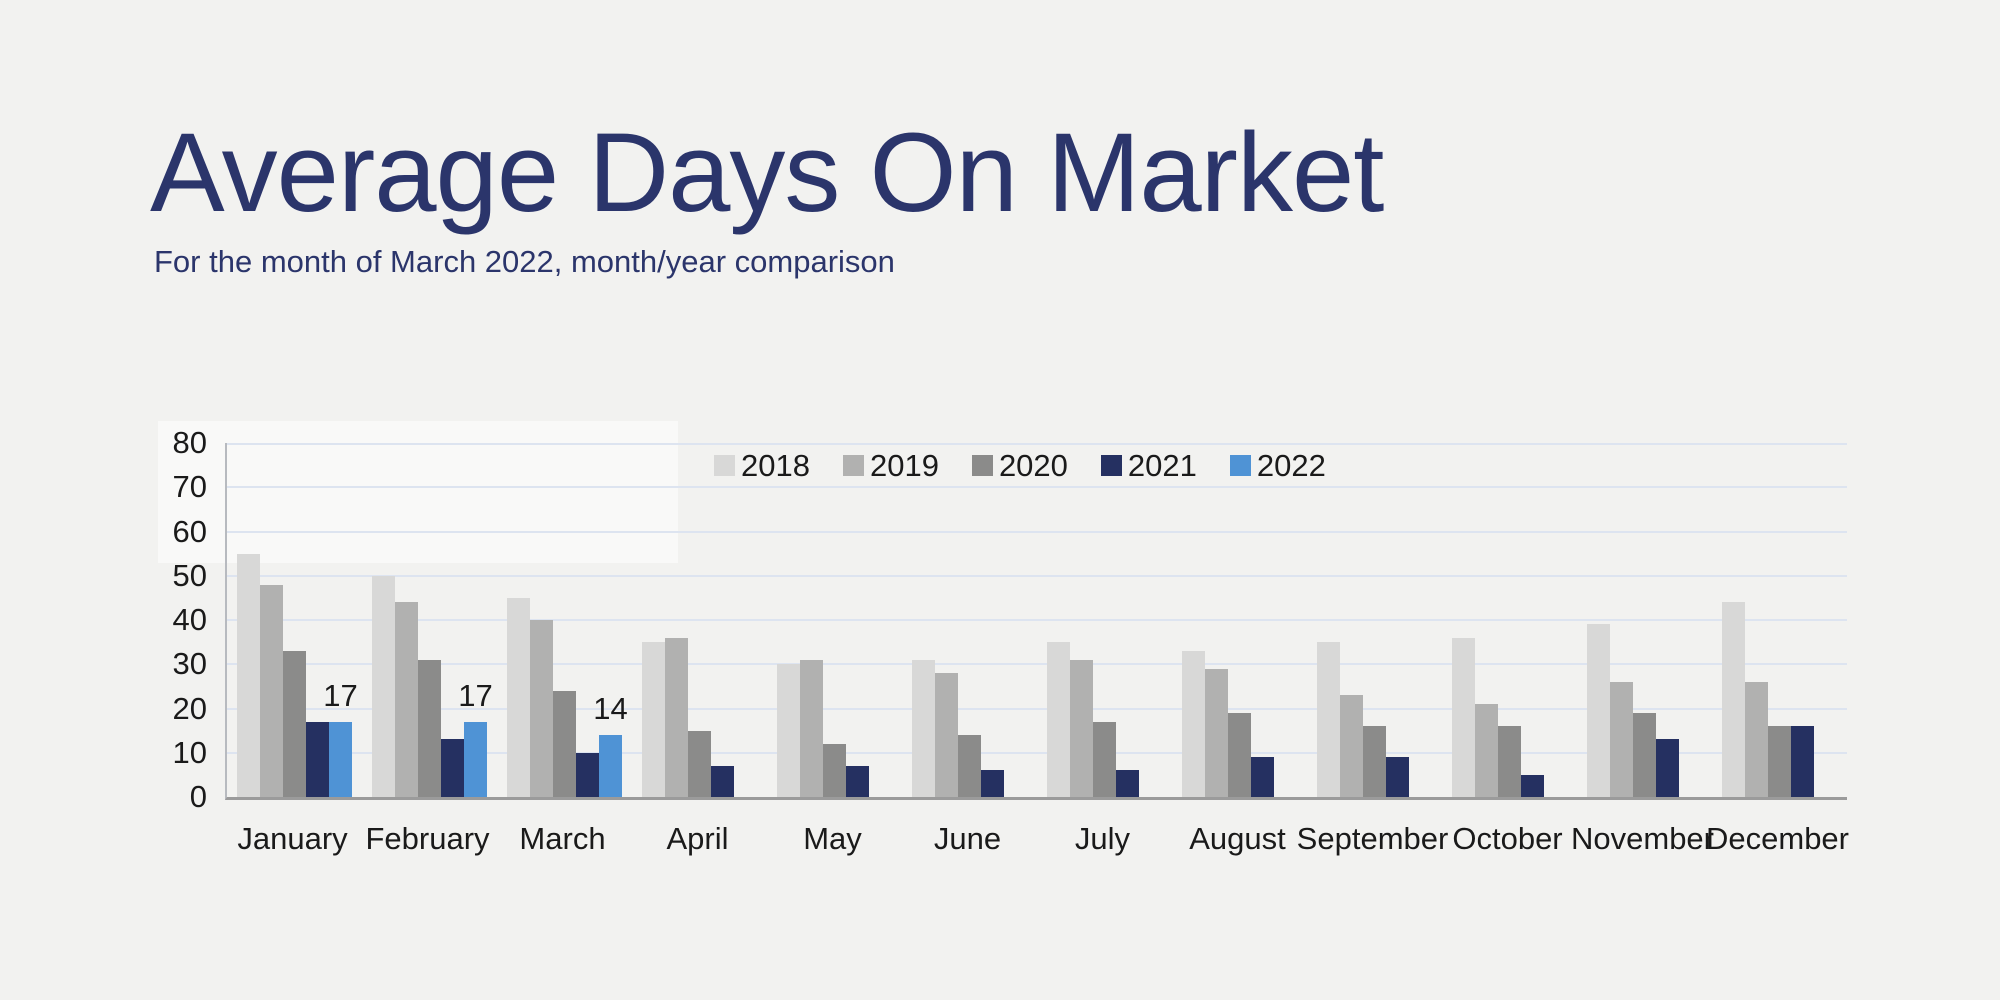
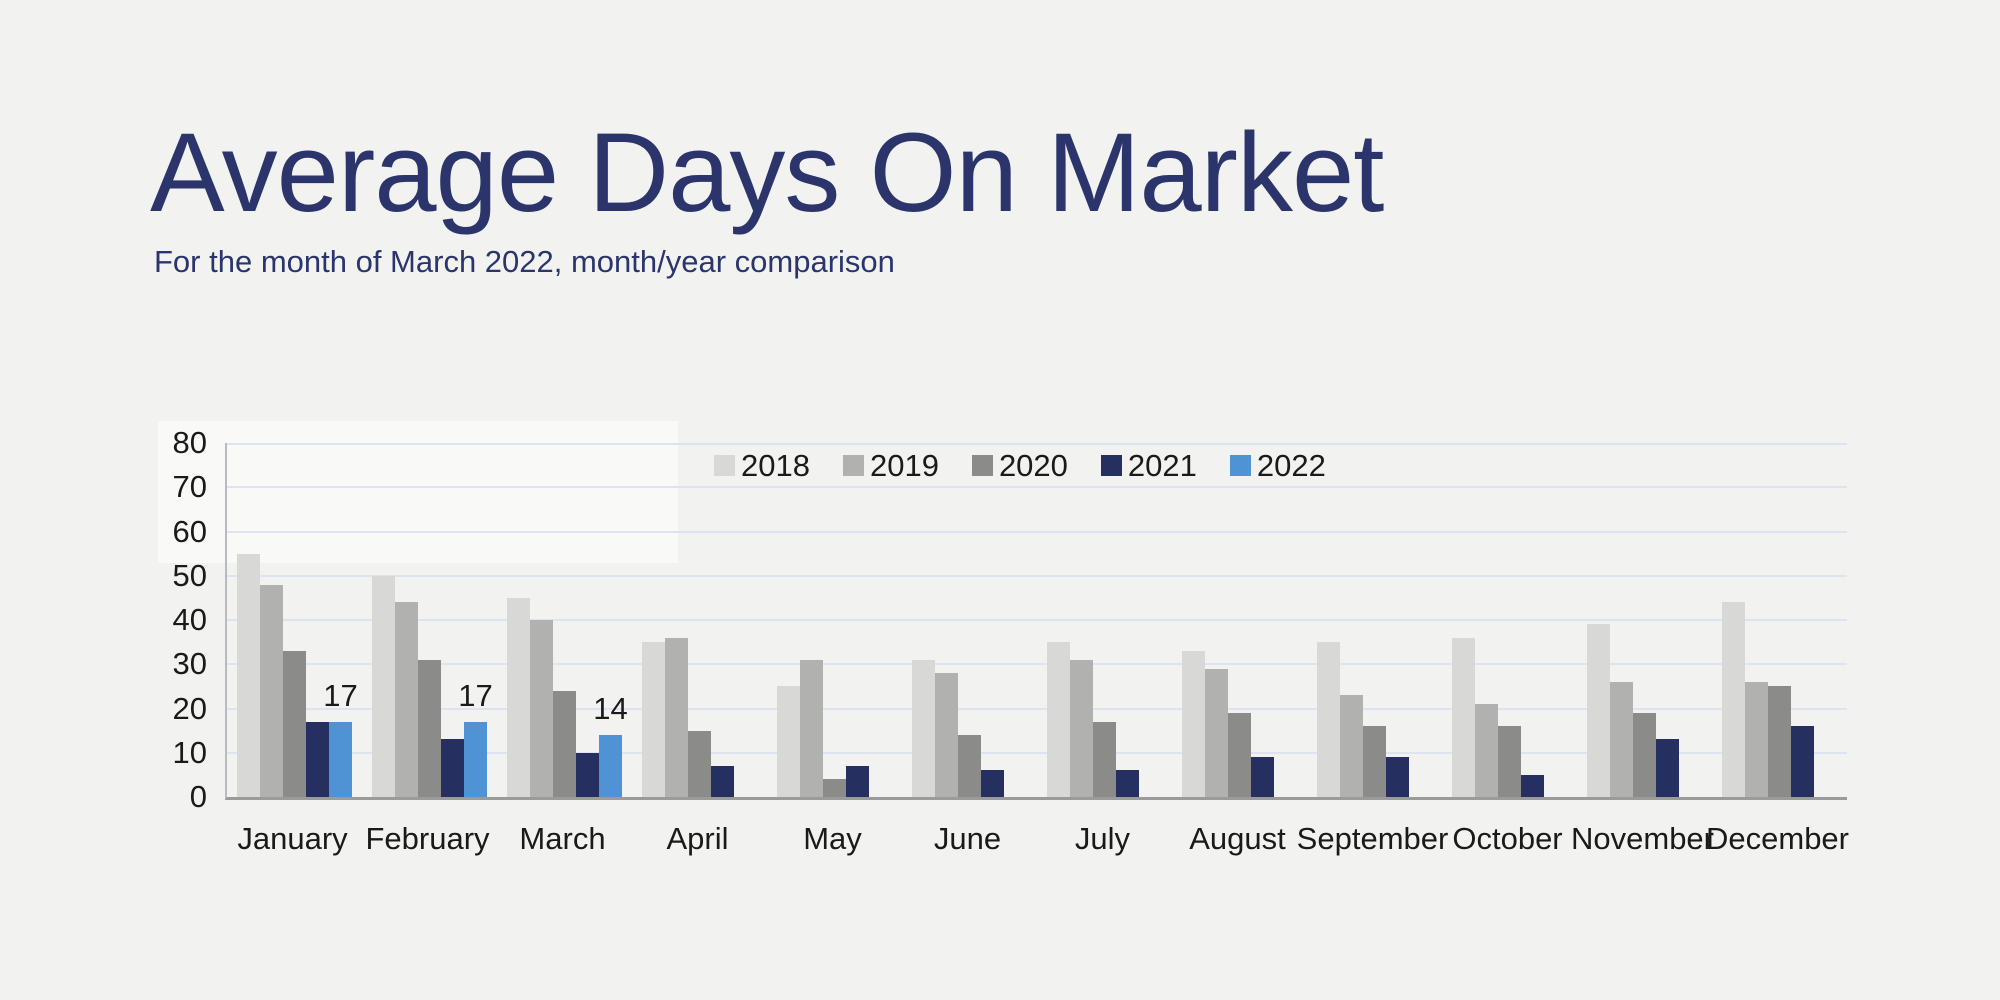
2018/May: 30 -> 25
2020/May: 12 -> 4
2020/December: 16 -> 25
